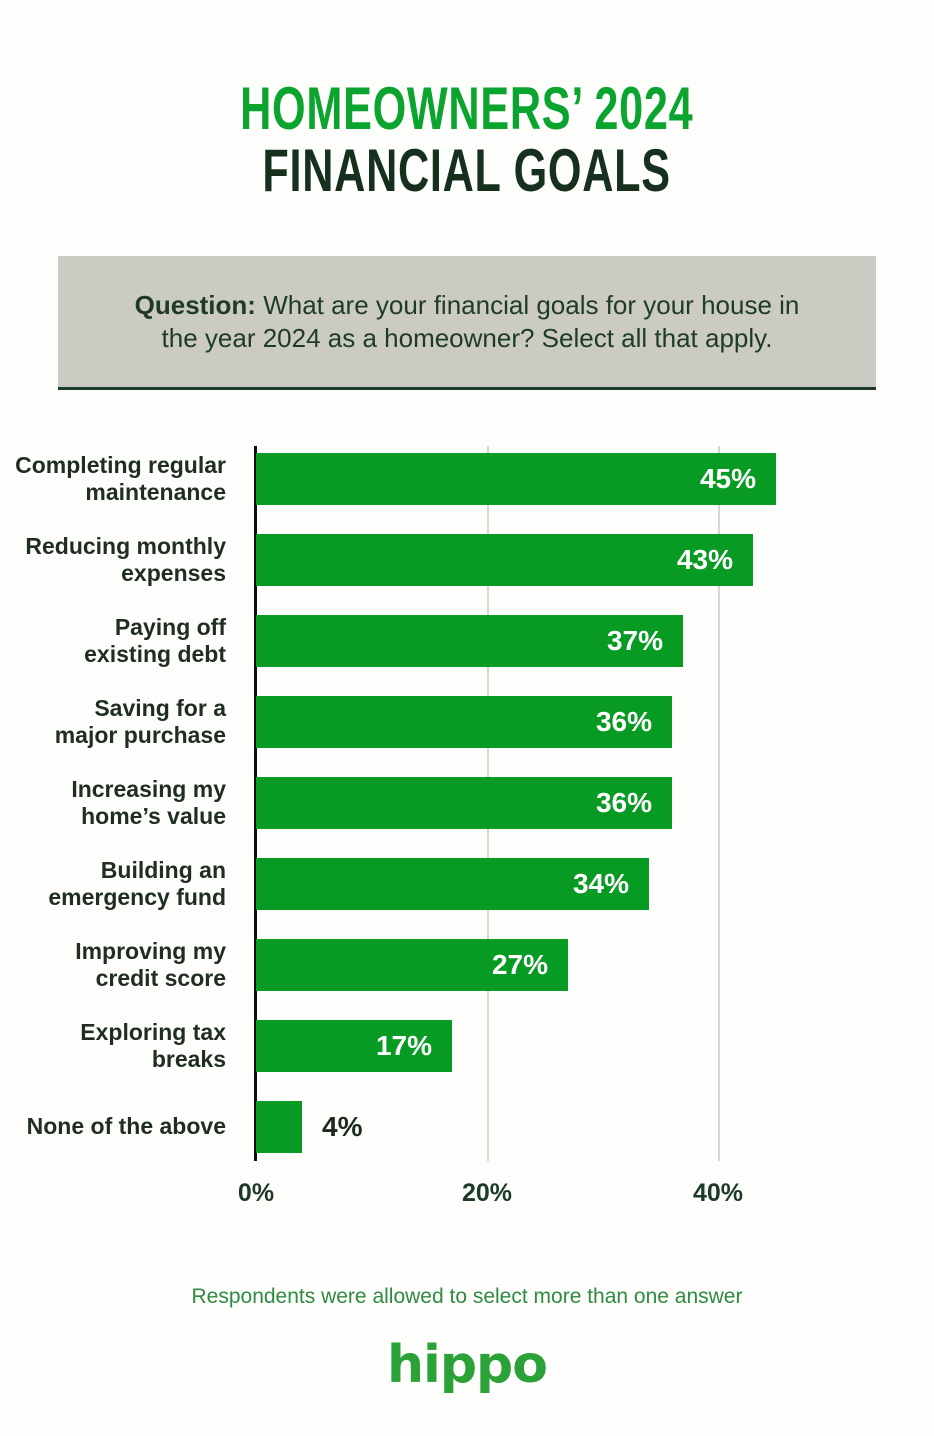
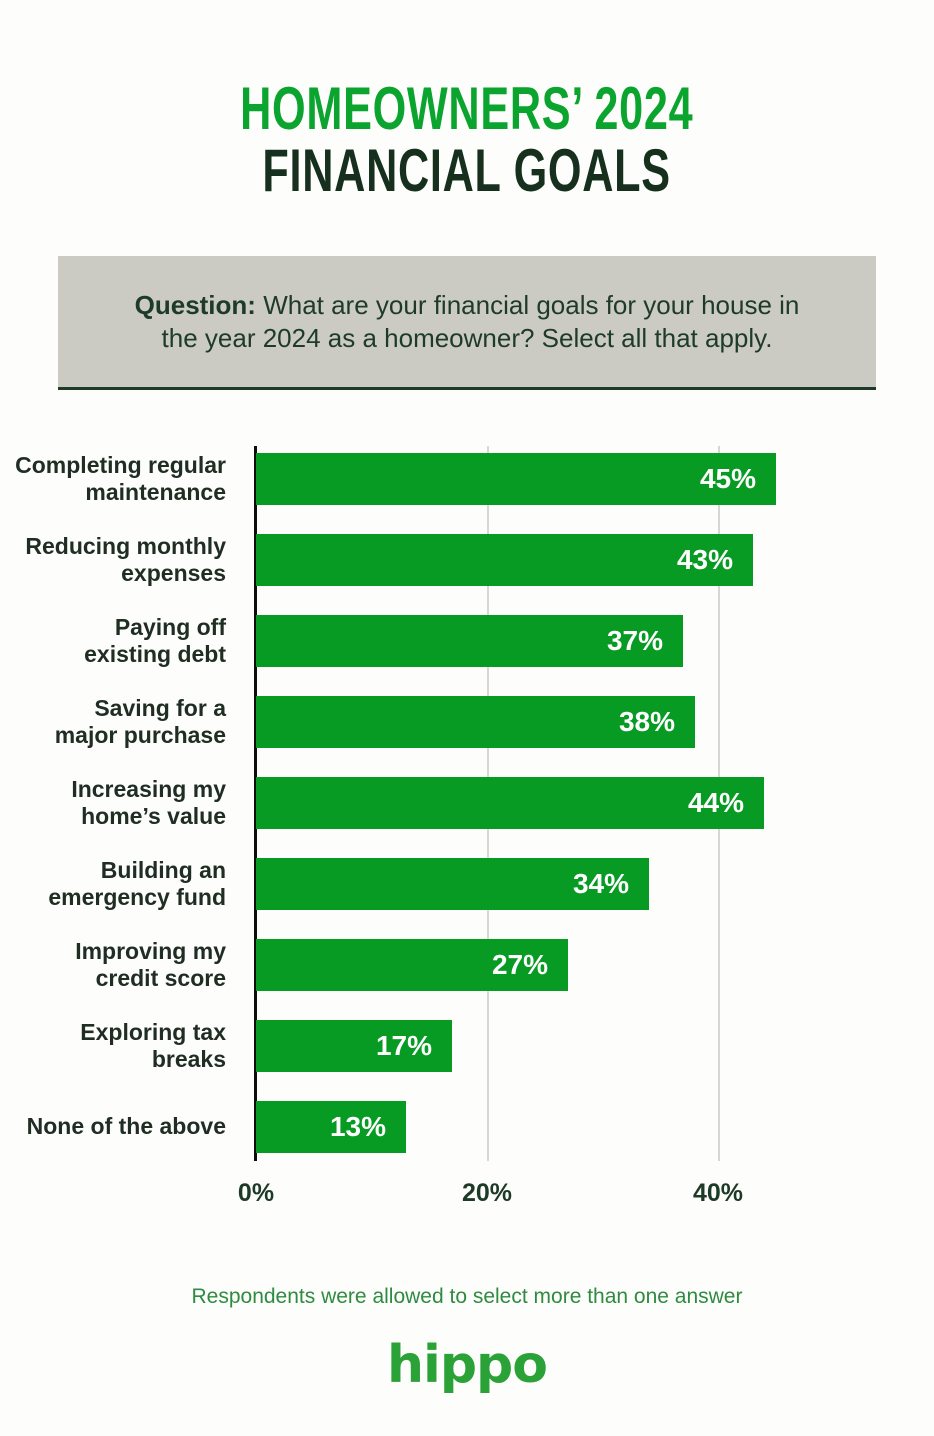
Saving for a major purchase: 36% -> 38%
Increasing my home’s value: 36% -> 44%
None of the above: 4% -> 13%
